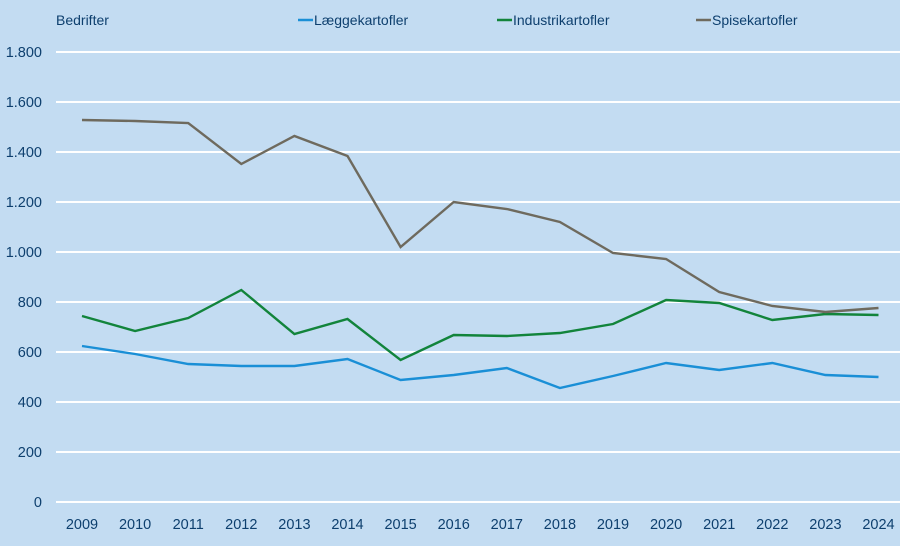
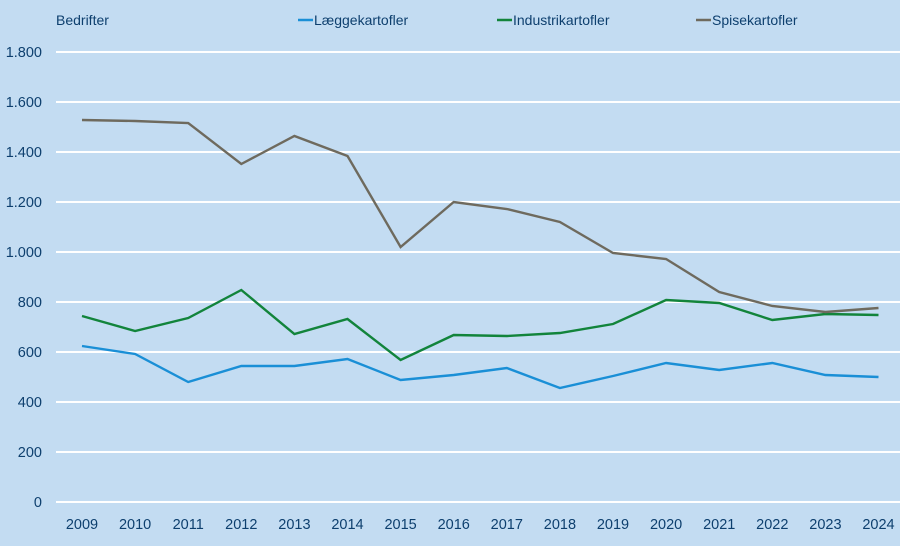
Læggekartofler/2011: 550 -> 480
